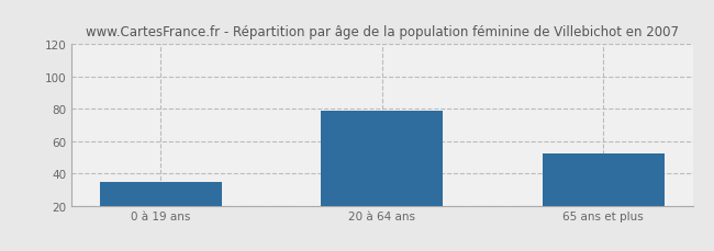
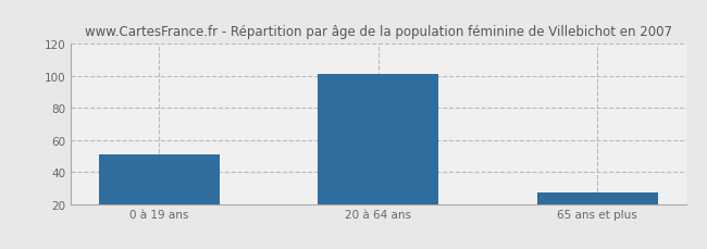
0 à 19 ans: 35 -> 51
20 à 64 ans: 79 -> 101
65 ans et plus: 52 -> 27
